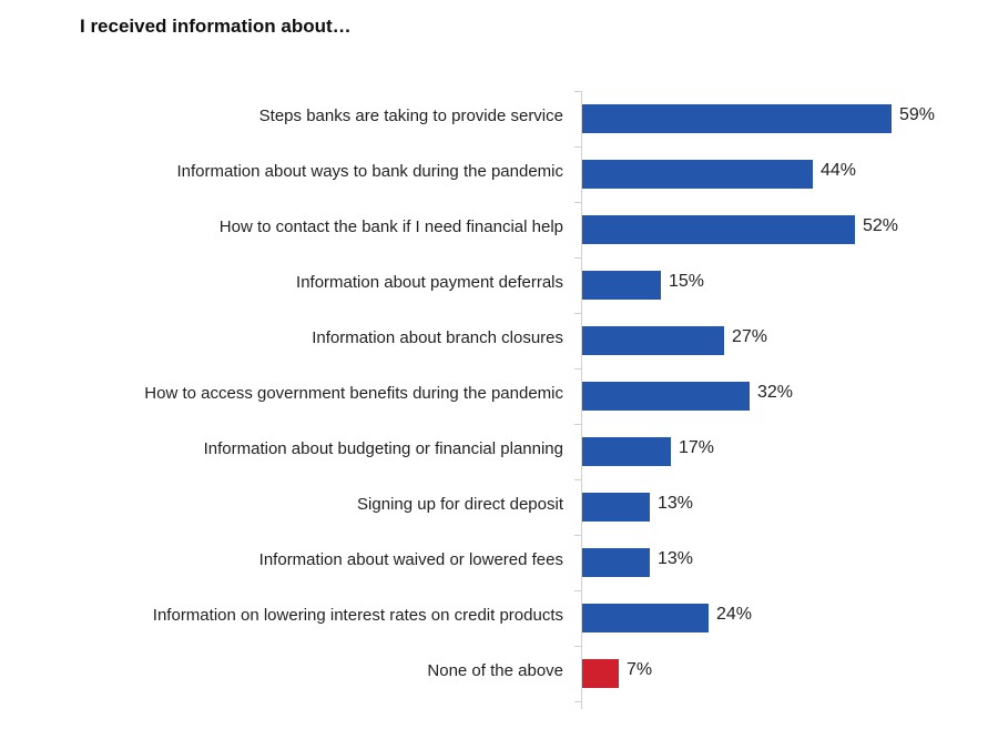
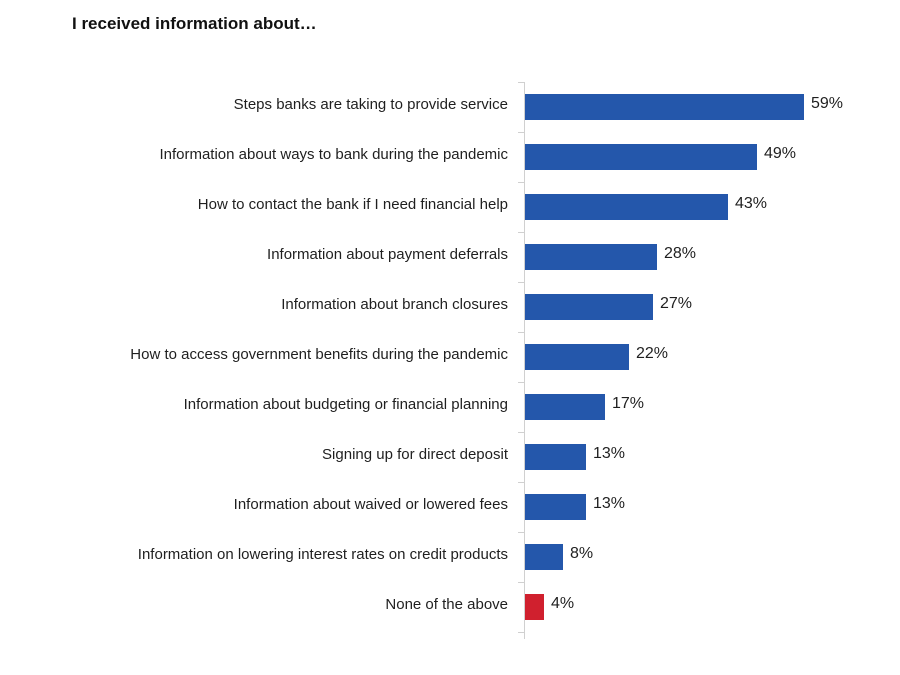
Information about ways to bank during the pandemic: 44% -> 49%
How to contact the bank if I need financial help: 52% -> 43%
Information about payment deferrals: 15% -> 28%
How to access government benefits during the pandemic: 32% -> 22%
Information on lowering interest rates on credit products: 24% -> 8%
None of the above: 7% -> 4%
